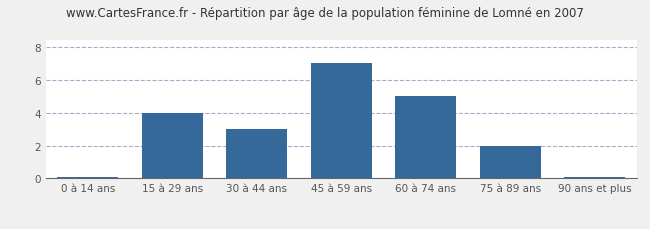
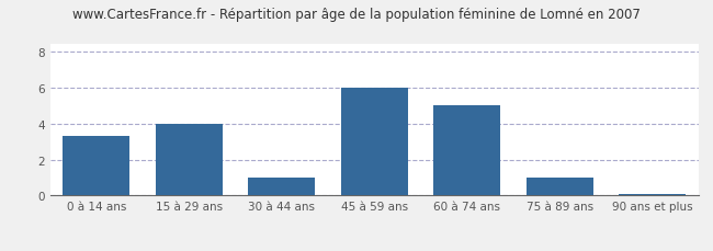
0 à 14 ans: 0.1 -> 3.3
30 à 44 ans: 3.0 -> 1.0
45 à 59 ans: 7.0 -> 6.0
75 à 89 ans: 2.0 -> 1.0
